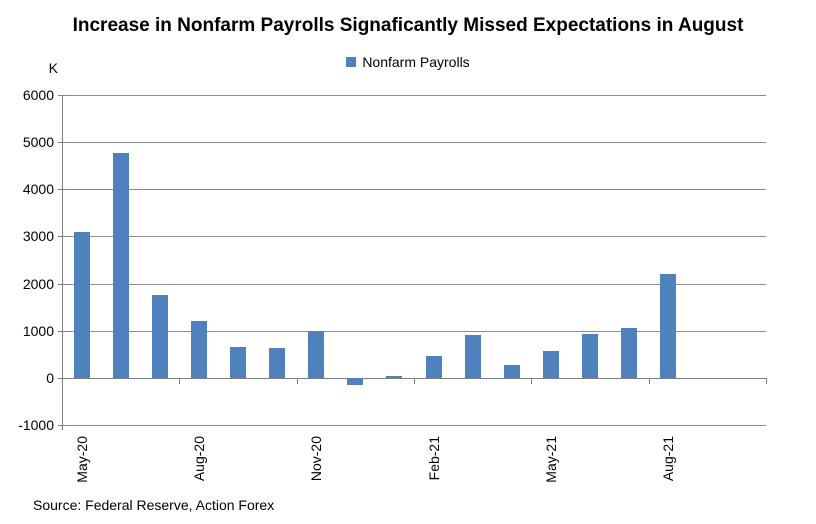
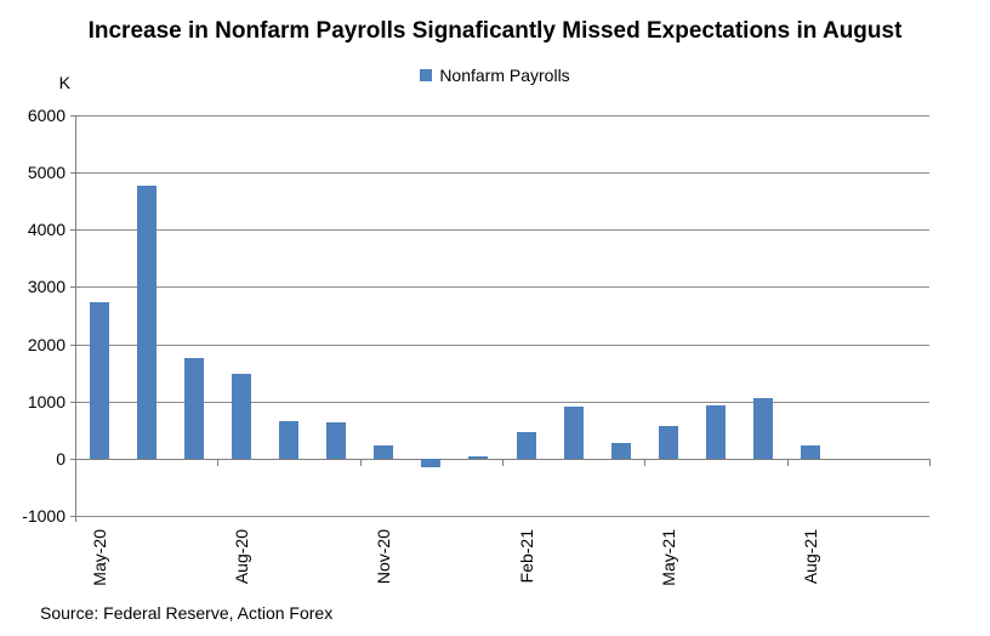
May-20: 3100 -> 2700
Aug-20: 1200 -> 1500
Nov-20: 1000 -> 200
Aug-21: 2200 -> 200
